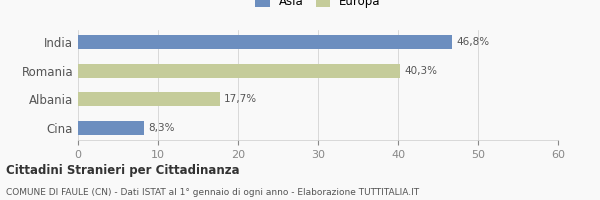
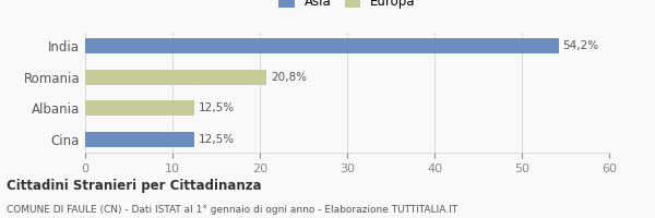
India: 46,8% -> 54,2%
Romania: 40,3% -> 20,8%
Albania: 17,7% -> 12,5%
Cina: 8,3% -> 12,5%
